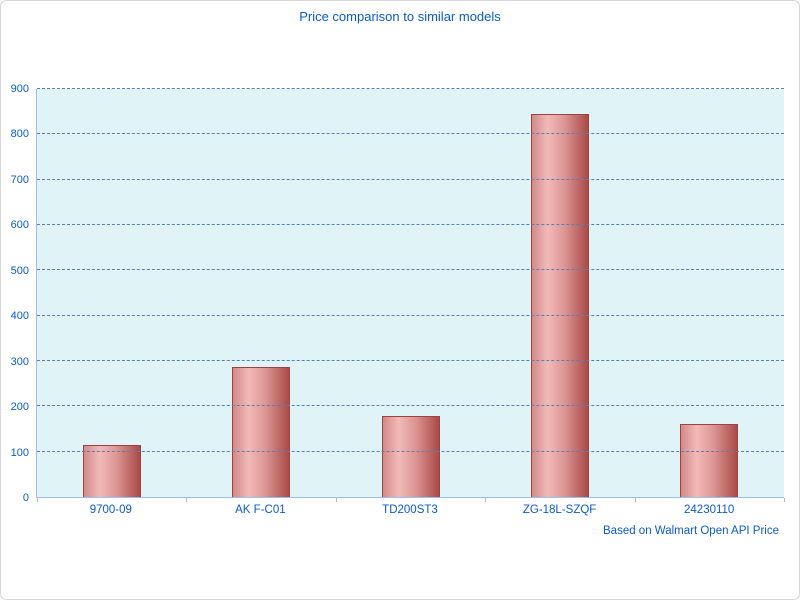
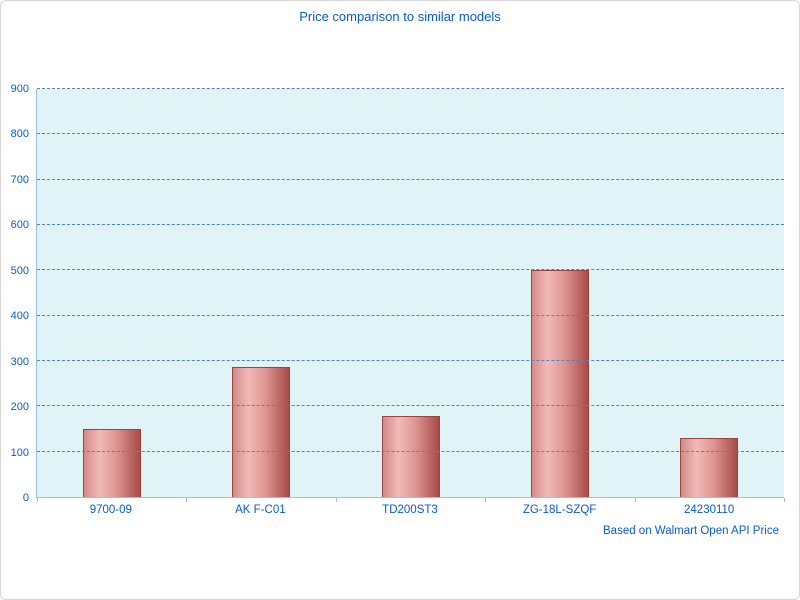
9700-09: 120 -> 150
ZG-18L-SZQF: 840 -> 500
24230110: 160 -> 130
